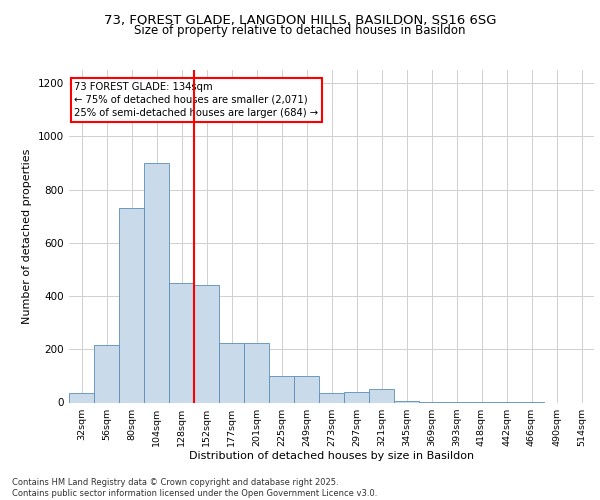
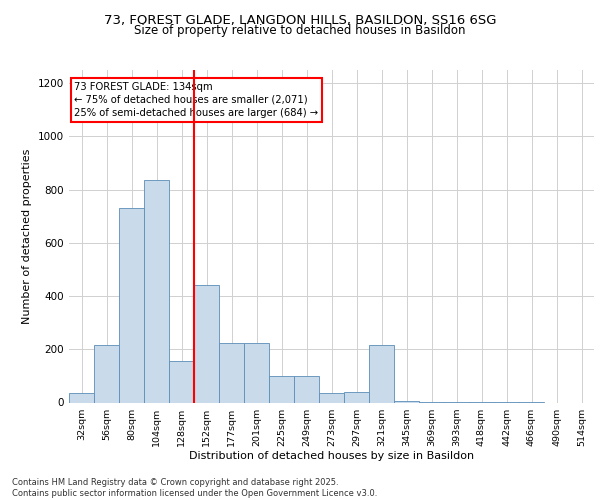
104sqm: 900 -> 835
128sqm: 450 -> 155
321sqm: 50 -> 215
